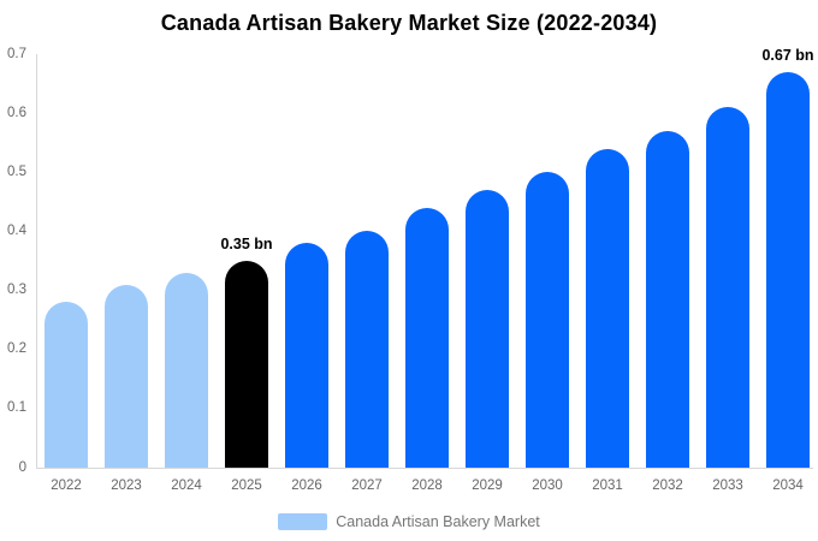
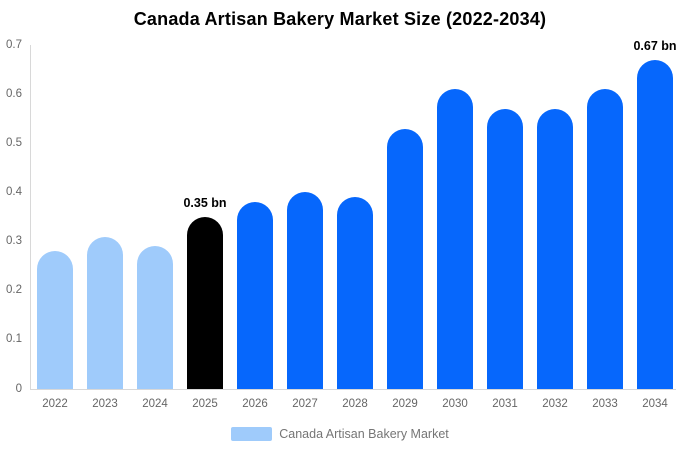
2024: 0.33 -> 0.29
2028: 0.44 -> 0.39
2029: 0.47 -> 0.53
2030: 0.50 -> 0.61
2031: 0.54 -> 0.57
